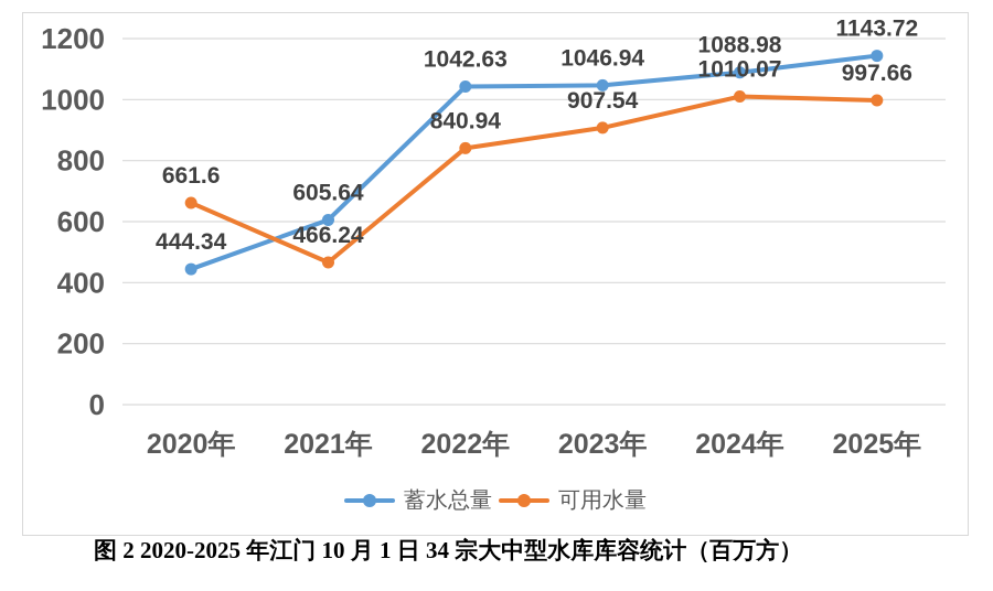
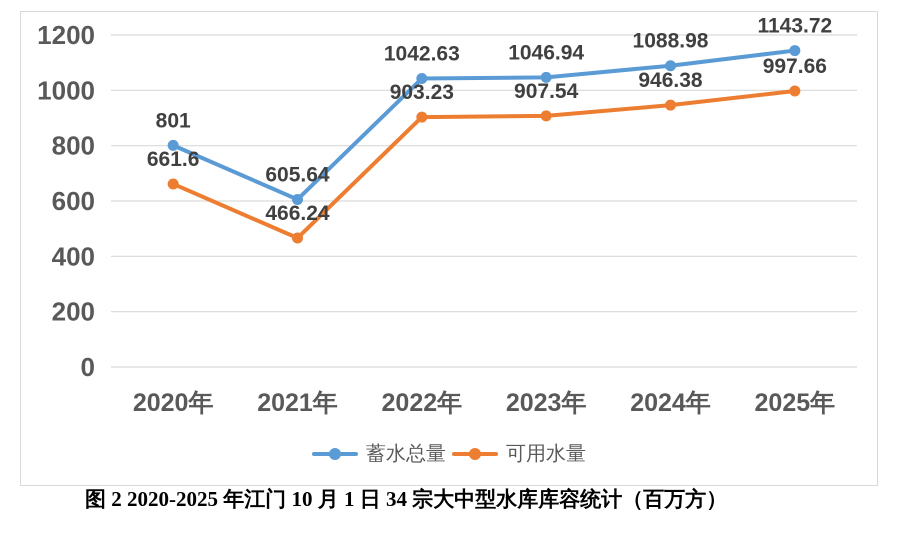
蓄水总量/2020年: 444.34 -> 801
可用水量/2022年: 840.94 -> 903.23
可用水量/2024年: 1010.07 -> 946.38
